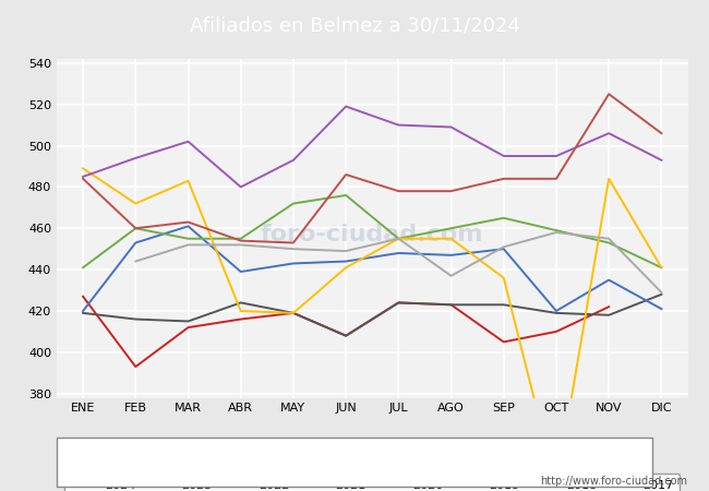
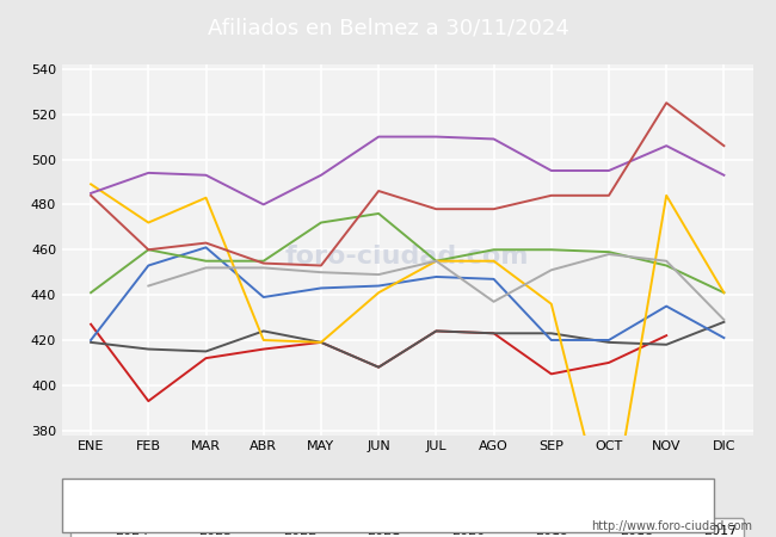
2019/MAR: 502 -> 493
2019/JUN: 519 -> 510
2022/SEP: 450 -> 420
2021/SEP: 465 -> 460
